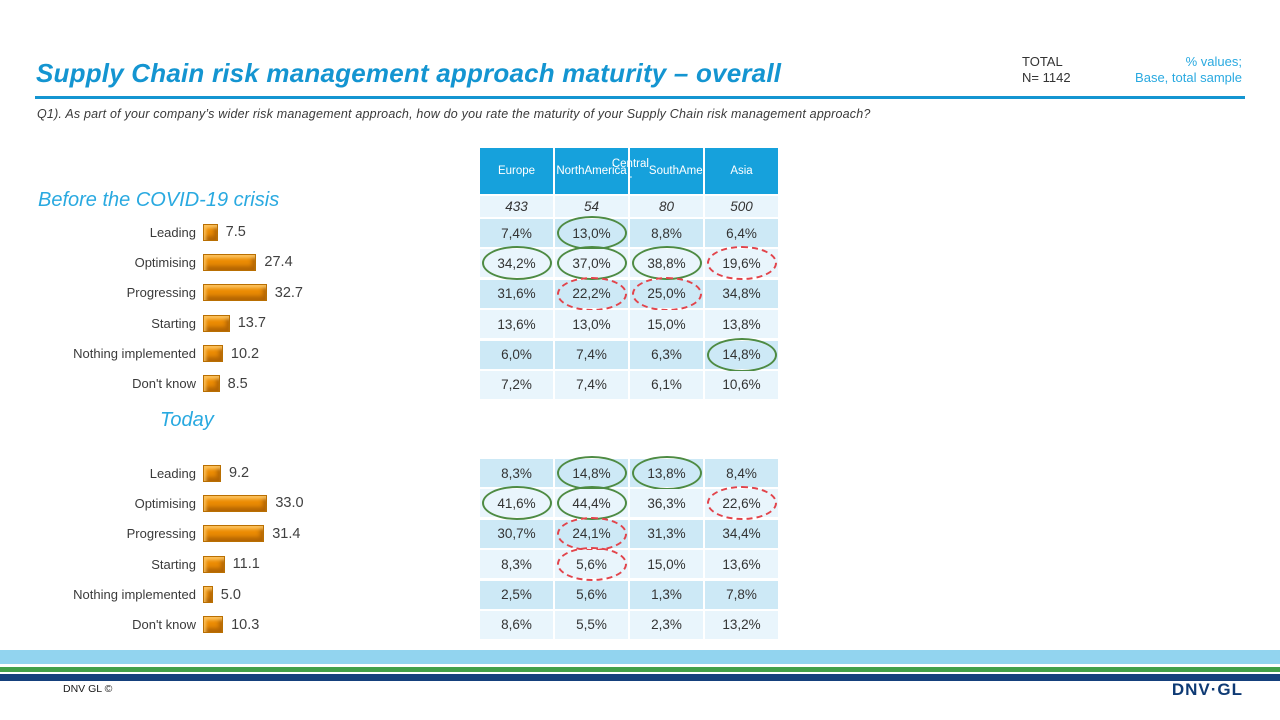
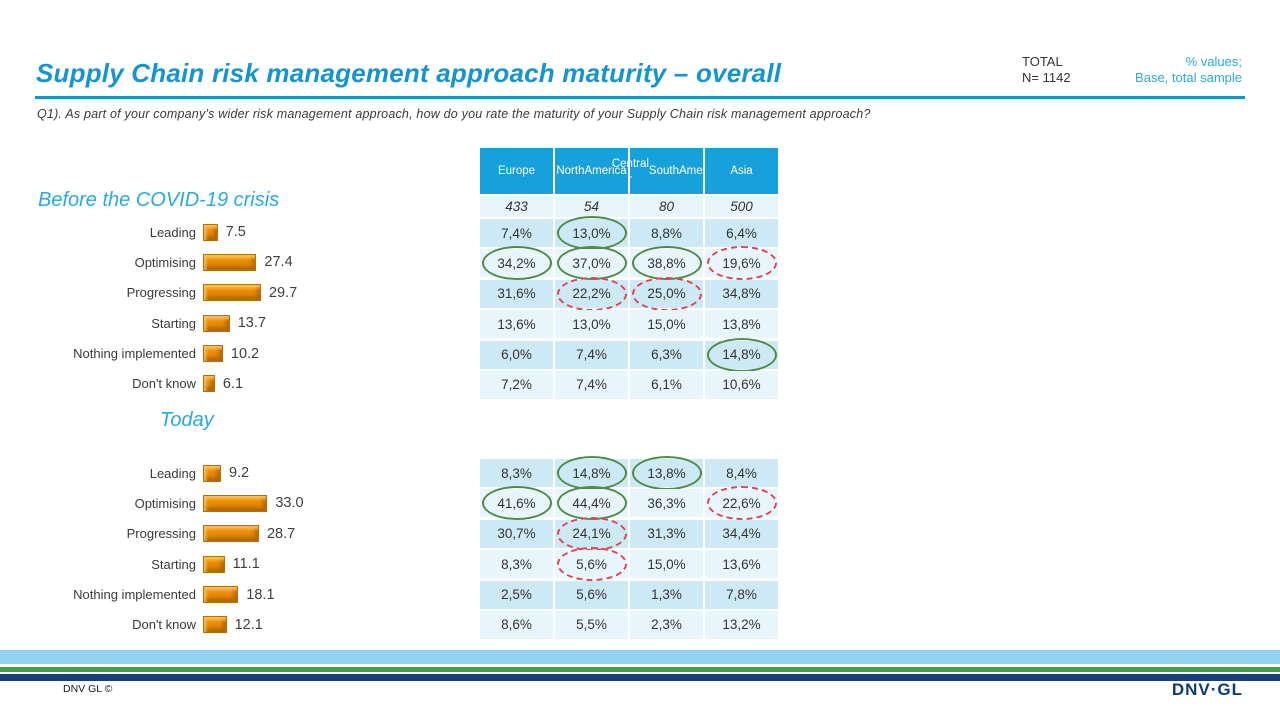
Before the COVID-19 crisis/Progressing: 32.7 -> 29.7
Before the COVID-19 crisis/Don't know: 8.5 -> 6.1
Today/Progressing: 31.4 -> 28.7
Today/Nothing implemented: 5.0 -> 18.1
Today/Don't know: 10.3 -> 12.1
